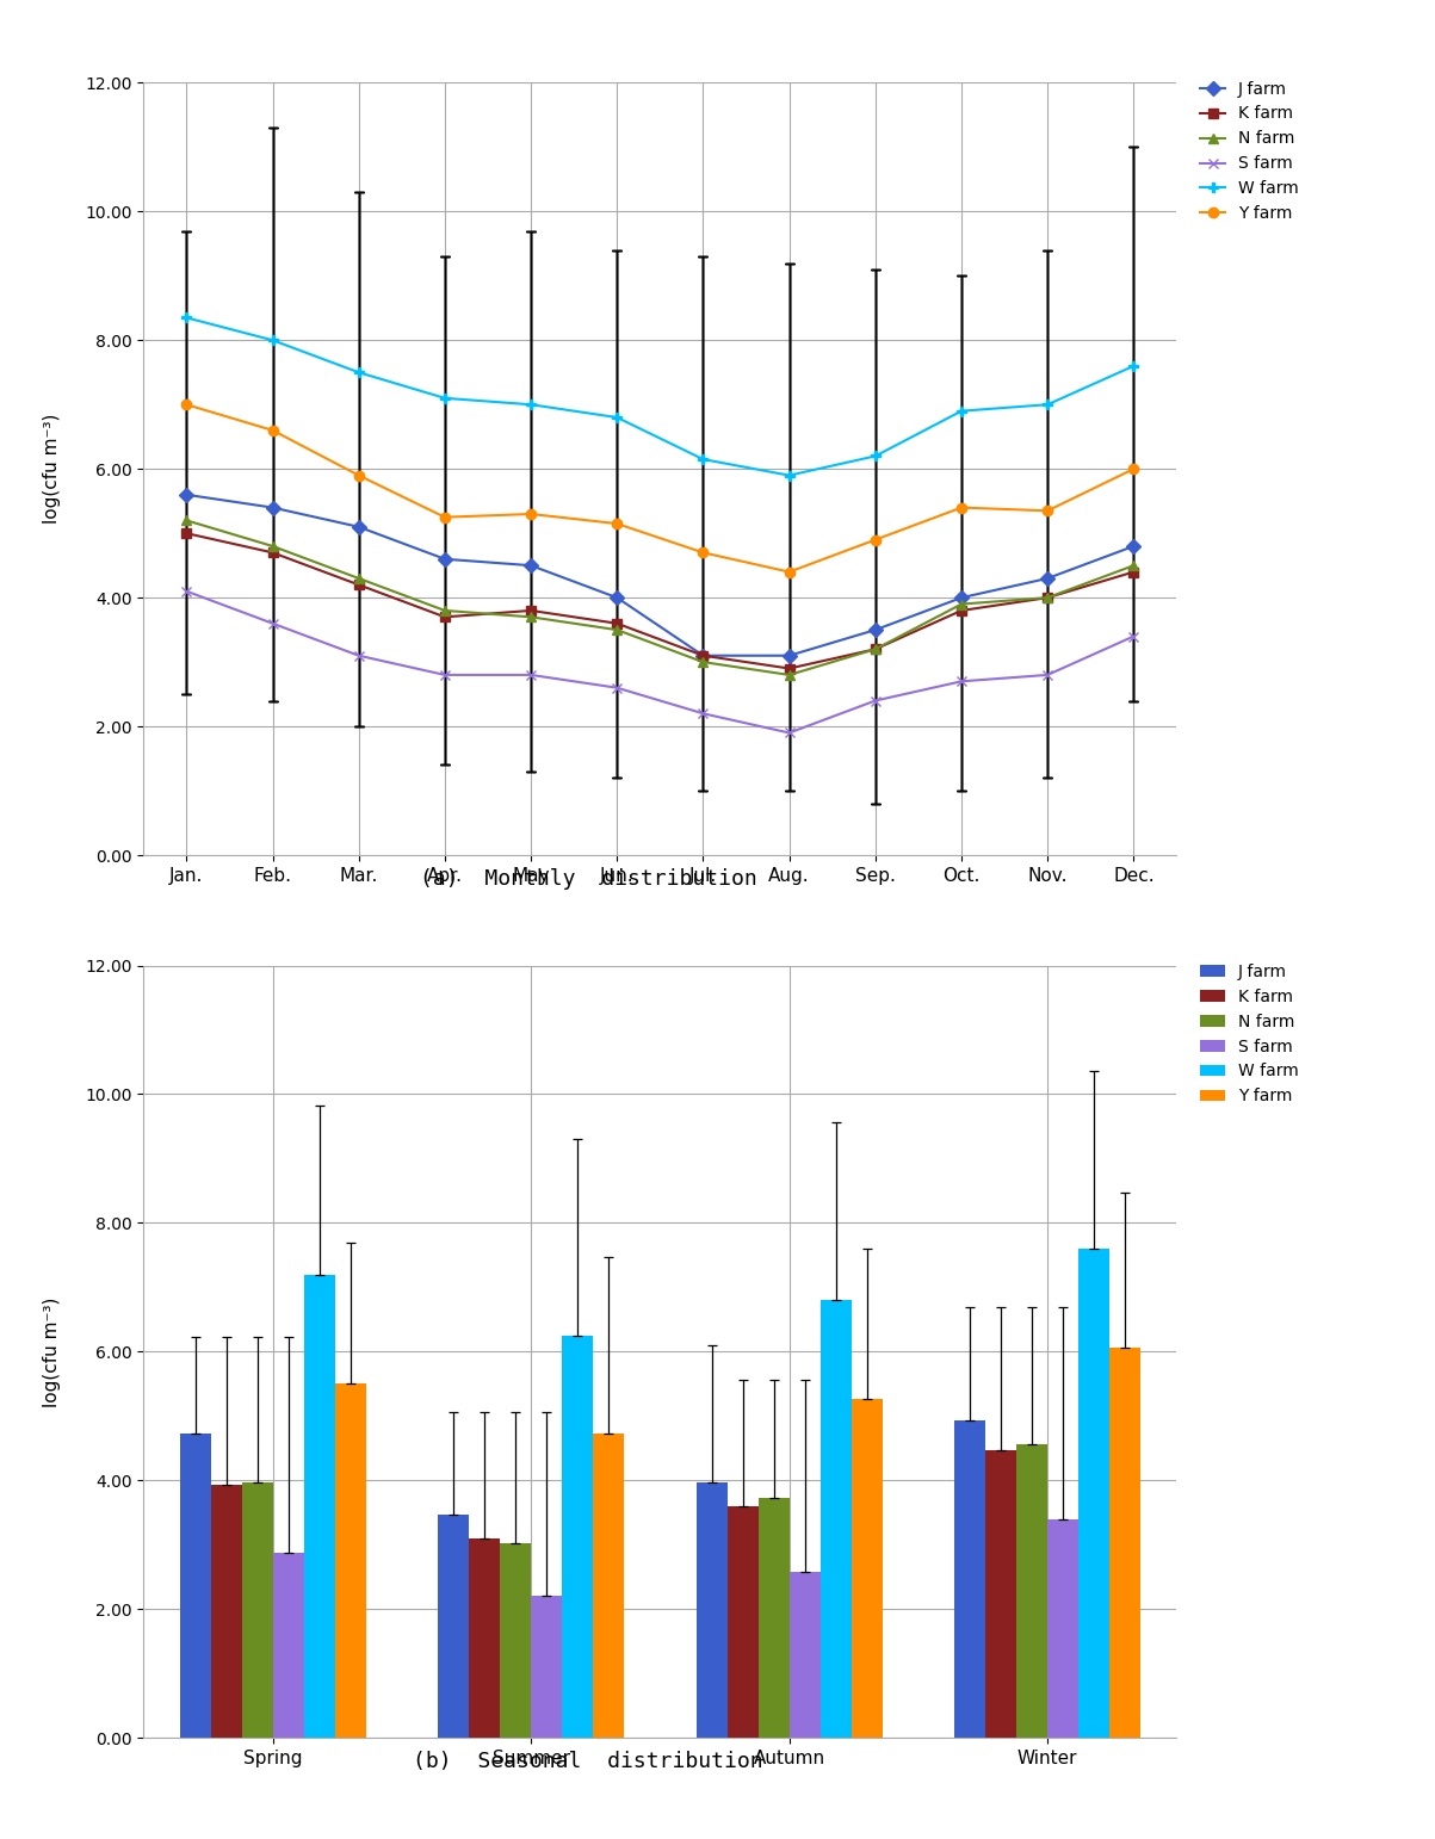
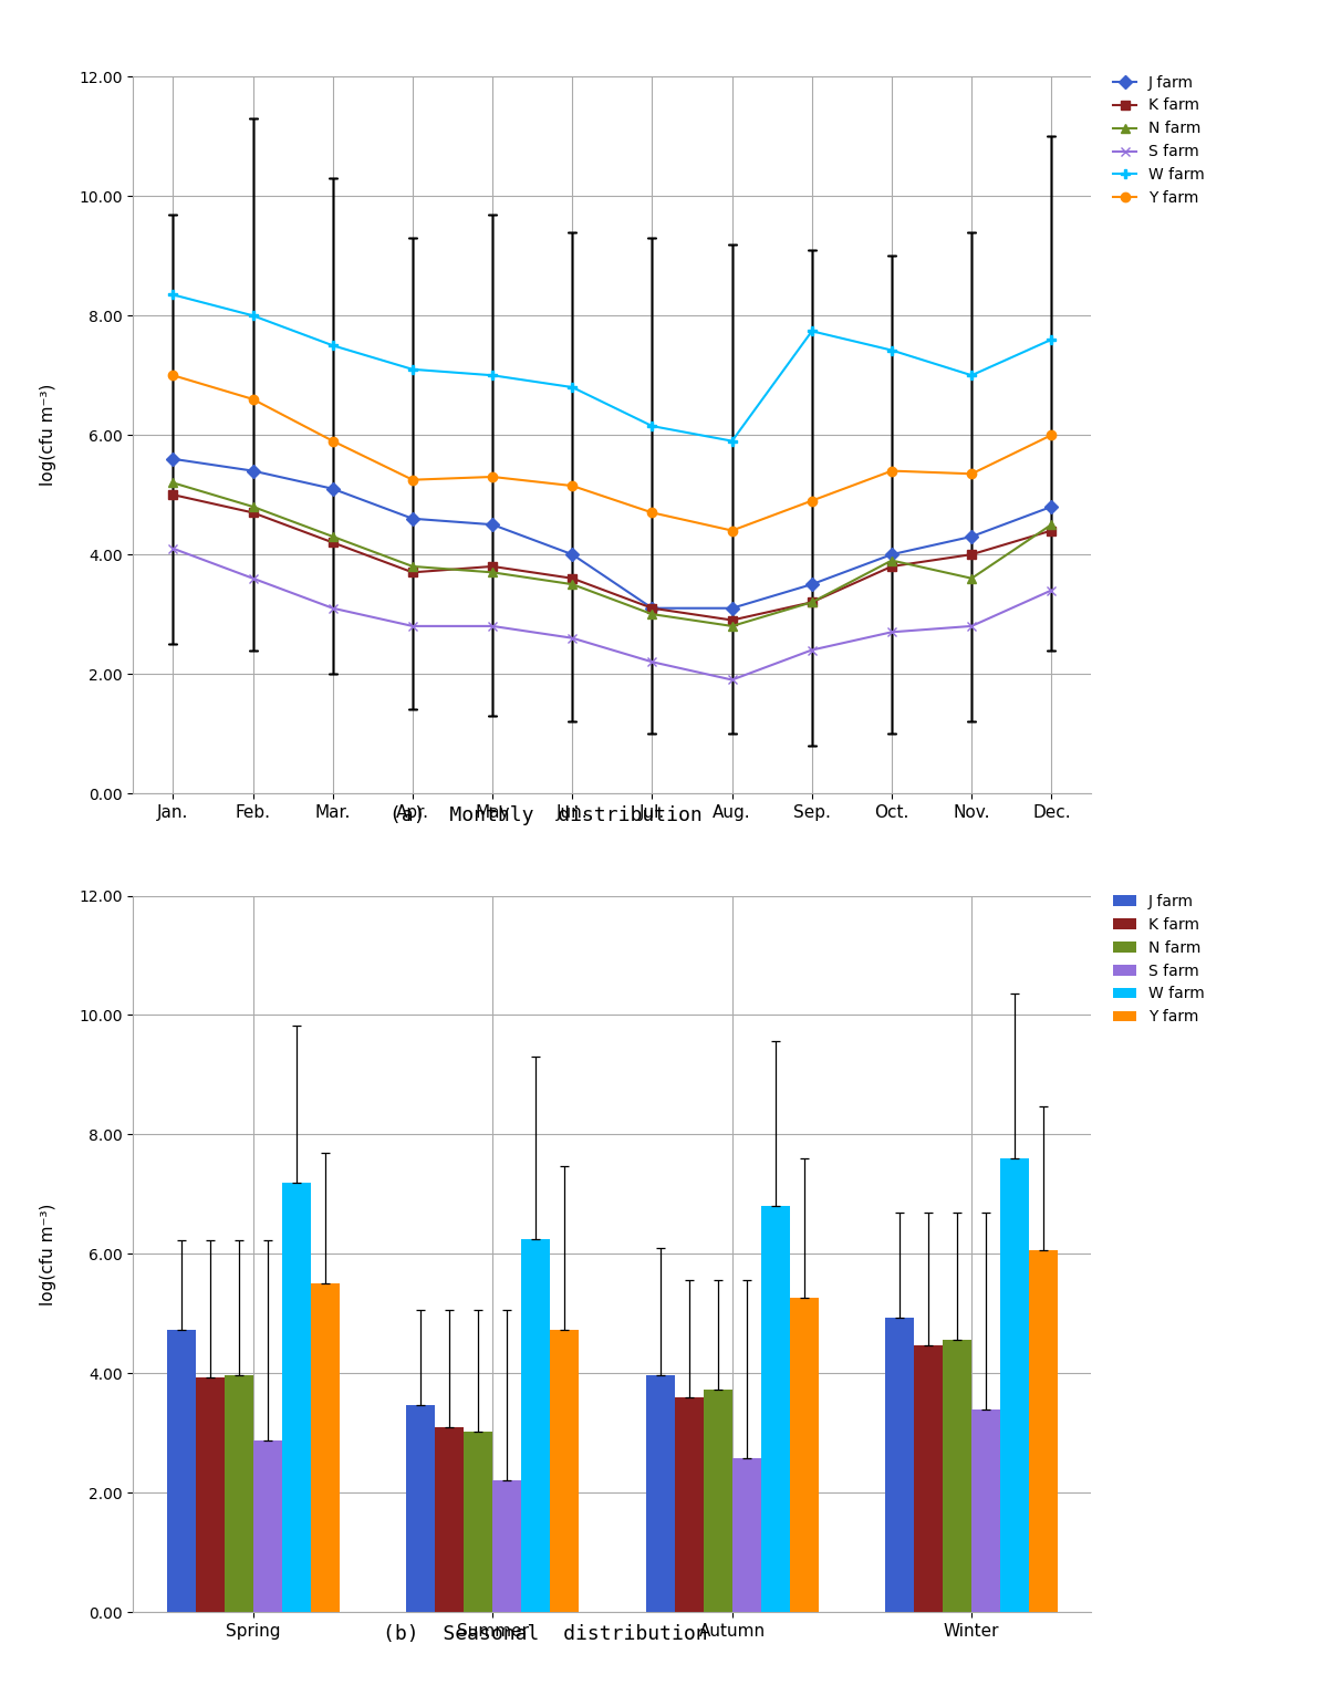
W farm/Sep.: 6.20 -> 7.74
W farm/Oct.: 6.90 -> 7.42
N farm/Nov.: 4.0 -> 3.6
